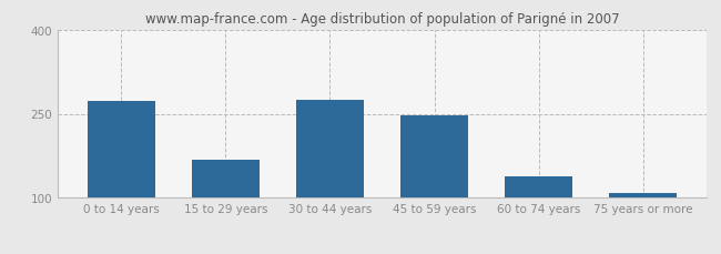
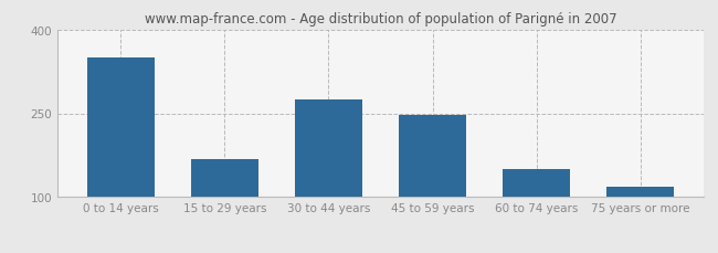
0 to 14 years: 272 -> 350
60 to 74 years: 138 -> 150
75 years or more: 108 -> 118
